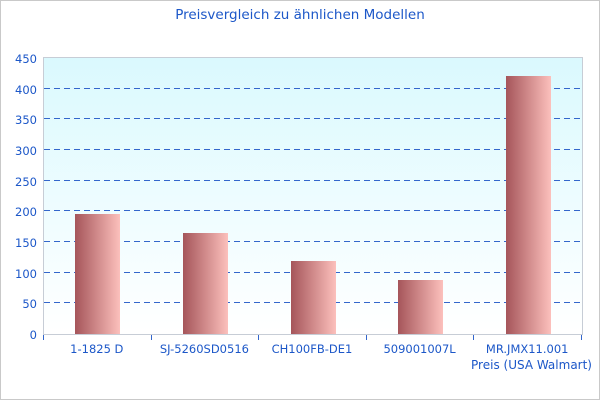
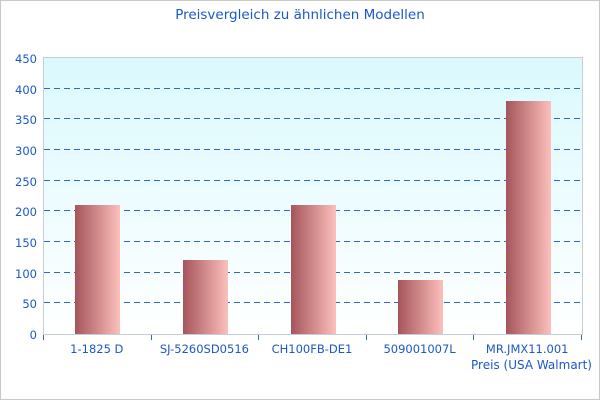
1-1825 D: 200 -> 210
SJ-5260SD0516: 160 -> 120
CH100FB-DE1: 120 -> 210
MR.JMX11.001: 420 -> 380
